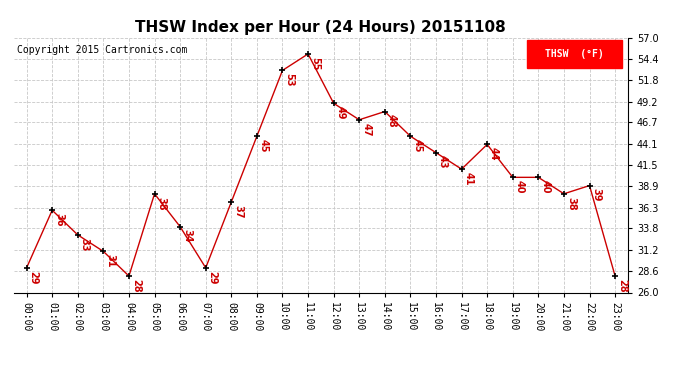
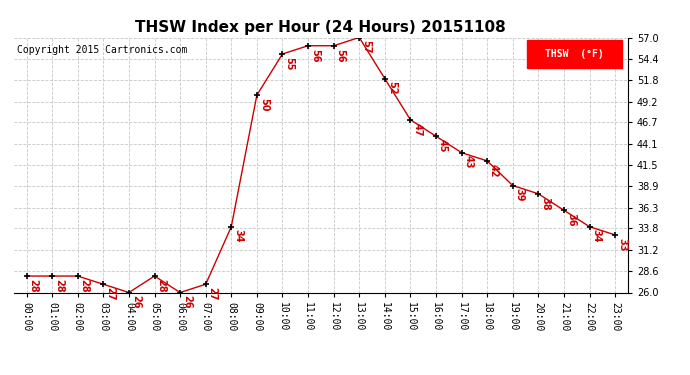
00:00: 29 -> 28
01:00: 36 -> 28
02:00: 33 -> 28
03:00: 31 -> 27
04:00: 28 -> 26
05:00: 38 -> 28
06:00: 34 -> 26
07:00: 29 -> 27
08:00: 37 -> 34
09:00: 45 -> 50
10:00: 53 -> 55
11:00: 55 -> 56
12:00: 49 -> 56
13:00: 47 -> 57
14:00: 48 -> 52
15:00: 45 -> 47
16:00: 43 -> 45
17:00: 41 -> 43
18:00: 44 -> 42
19:00: 40 -> 39
20:00: 40 -> 38
21:00: 38 -> 36
22:00: 39 -> 34
23:00: 28 -> 33
